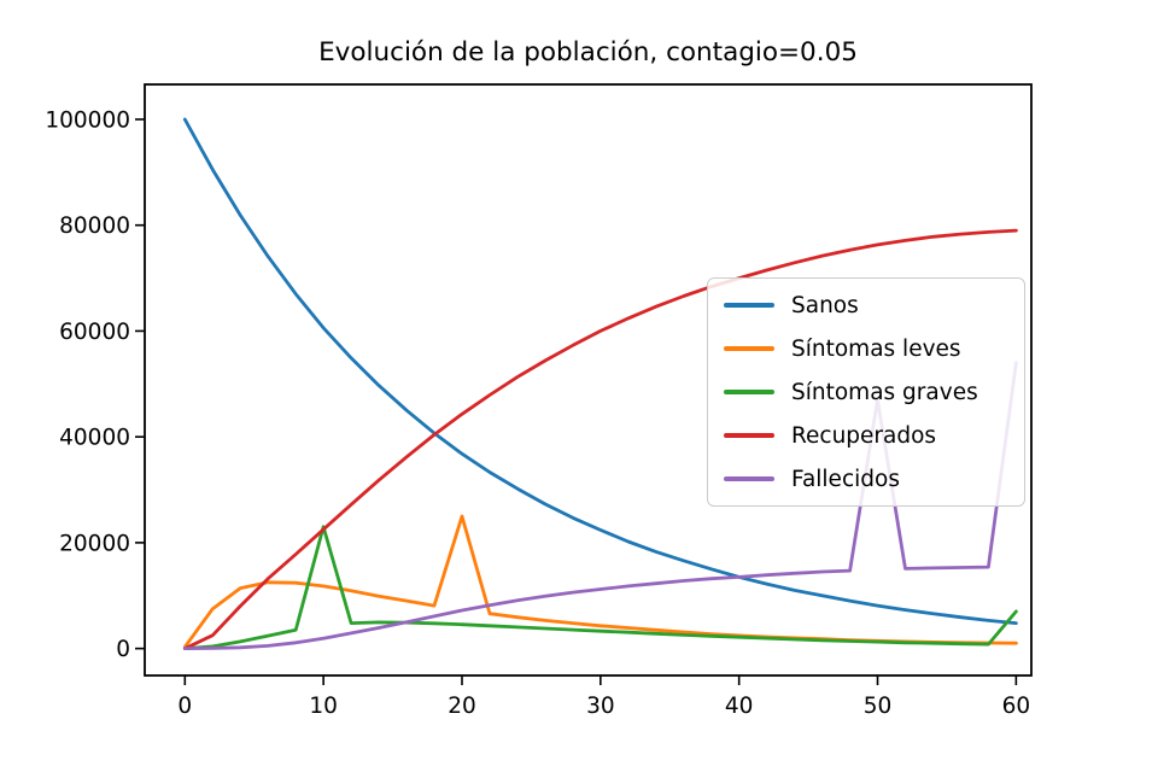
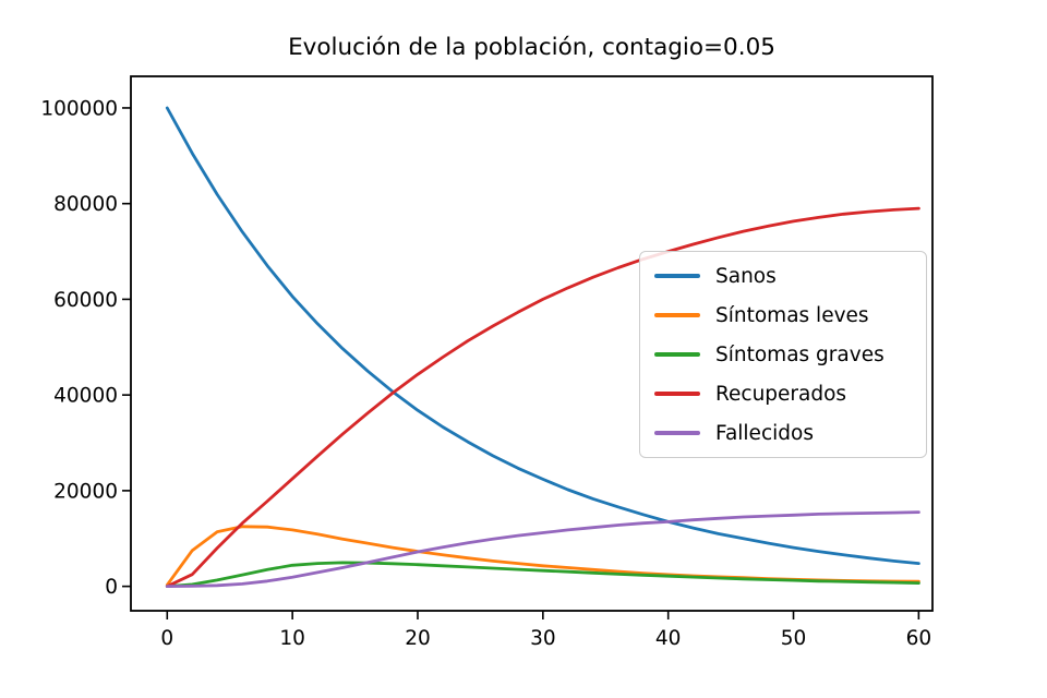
Síntomas graves/10: 23000 -> 4000
Síntomas leves/20: 25000 -> 7000
Fallecidos/50: 47000 -> 15000
Síntomas graves/60: 7000 -> 1000
Fallecidos/60: 54000 -> 16000
